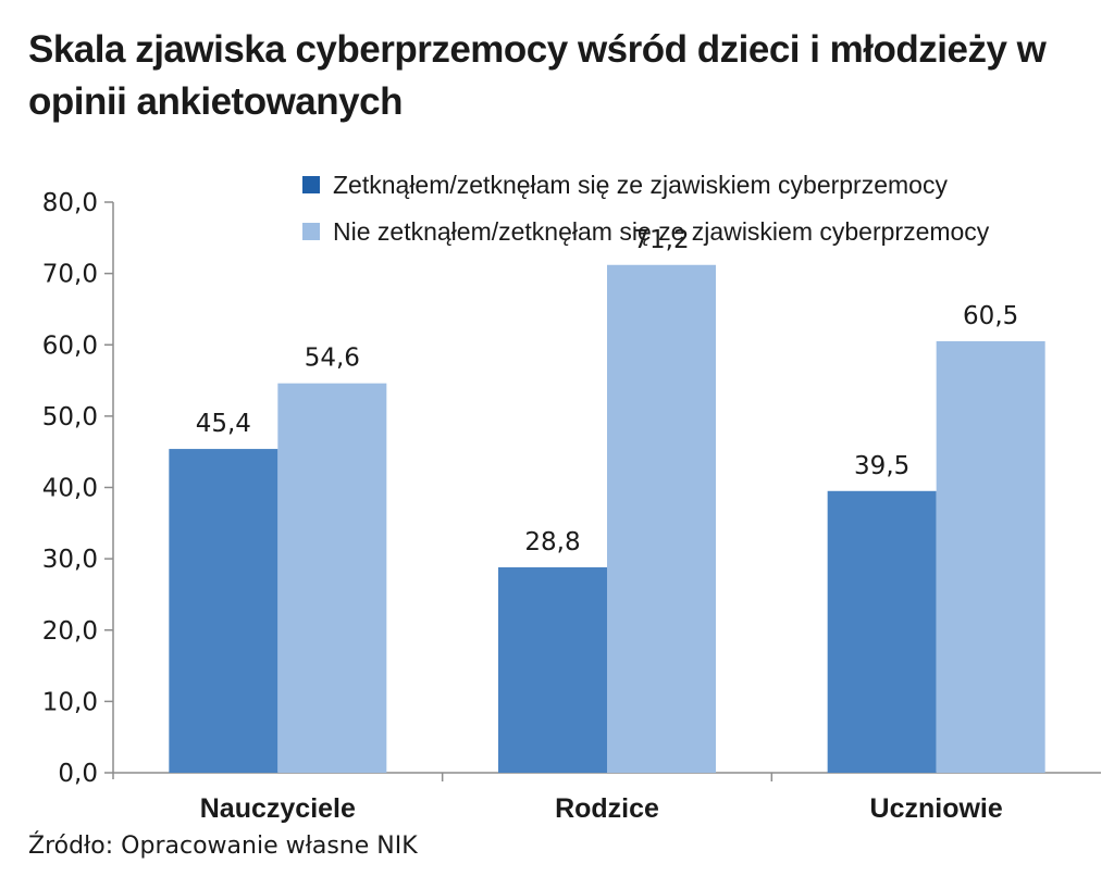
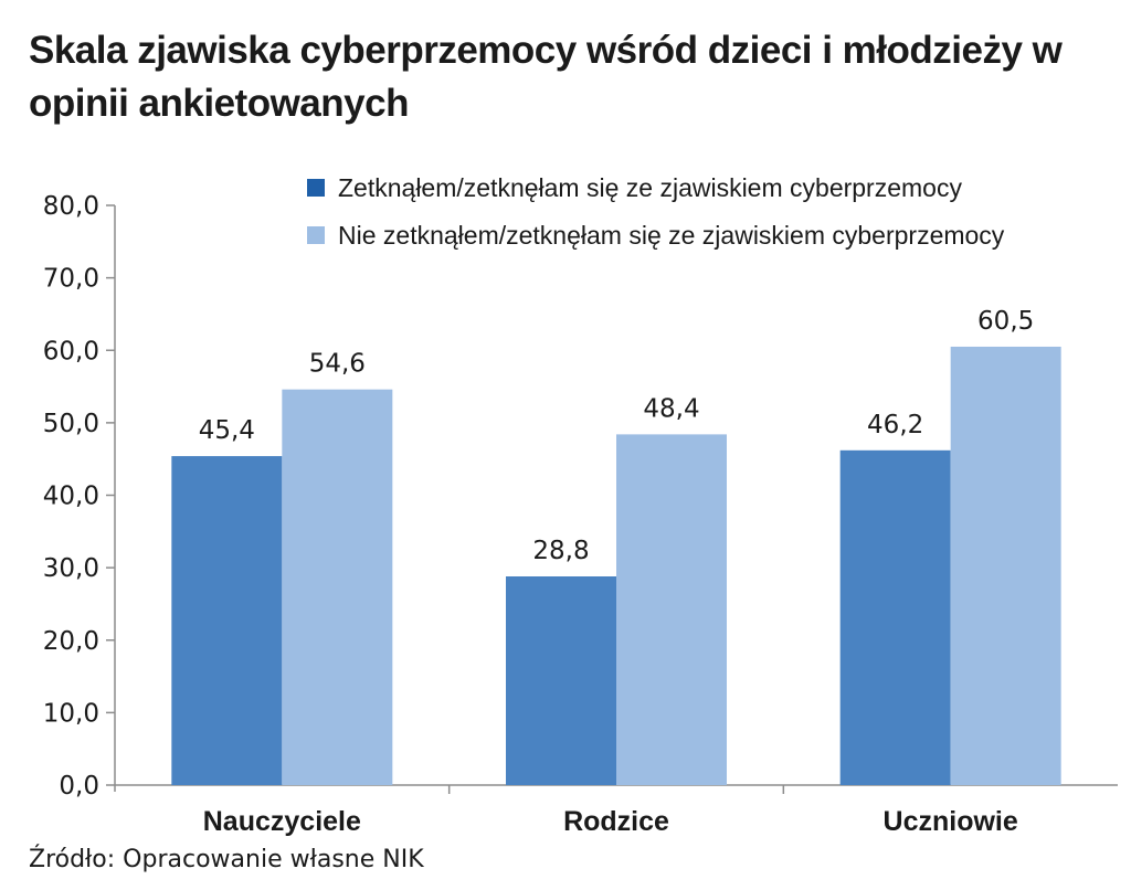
Nie zetknąłem/zetknęłam się ze zjawiskiem cyberprzemocy/Rodzice: 71,2 -> 48,4
Zetknąłem/zetknęłam się ze zjawiskiem cyberprzemocy/Uczniowie: 39,5 -> 46,2
